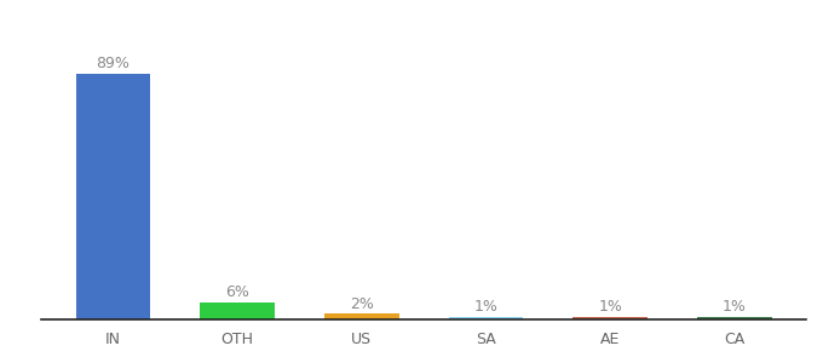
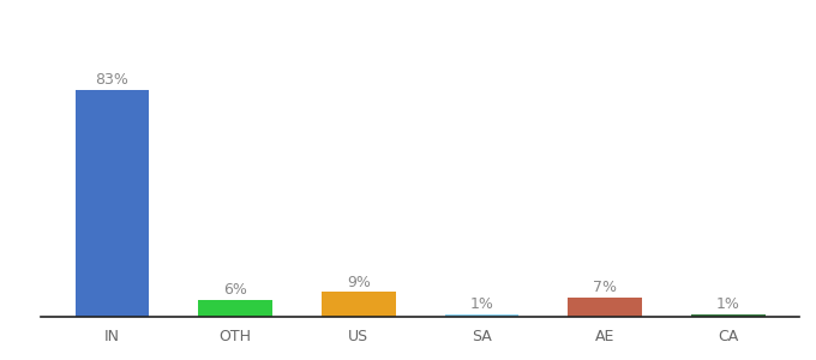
IN: 89% -> 83%
US: 2% -> 9%
AE: 1% -> 7%
